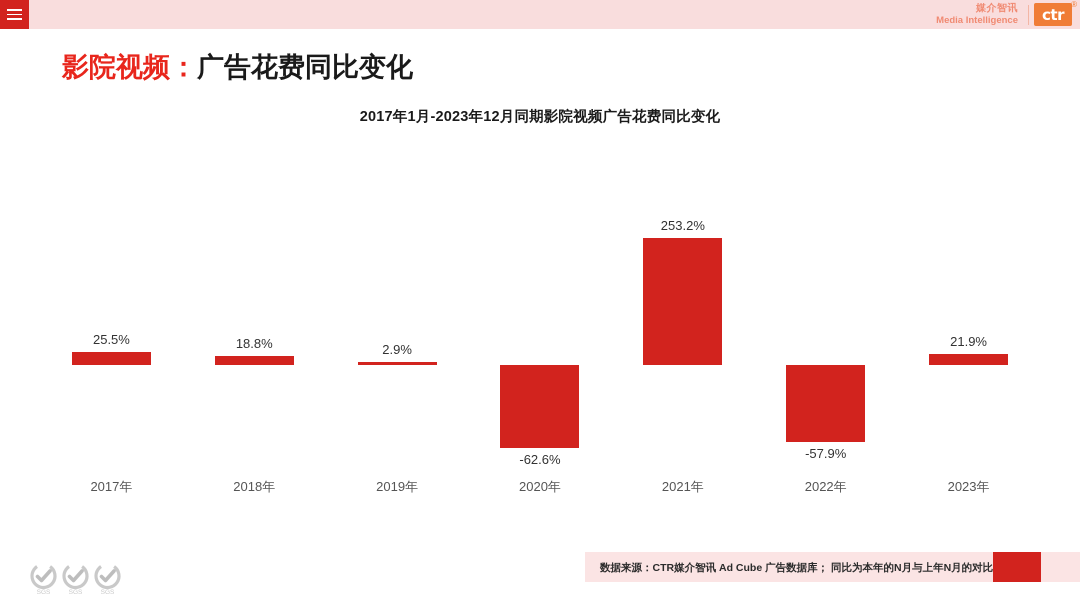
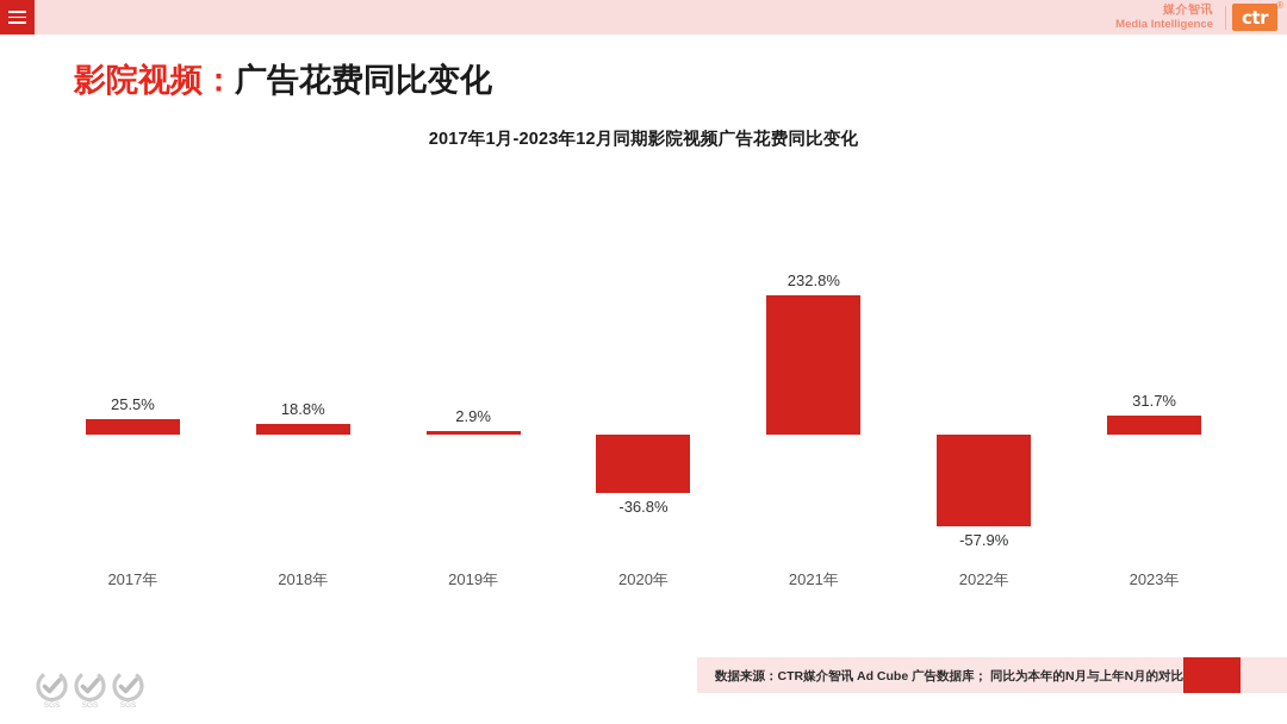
2020年: -62.6% -> -36.8%
2021年: 253.2% -> 232.8%
2023年: 21.9% -> 31.7%
